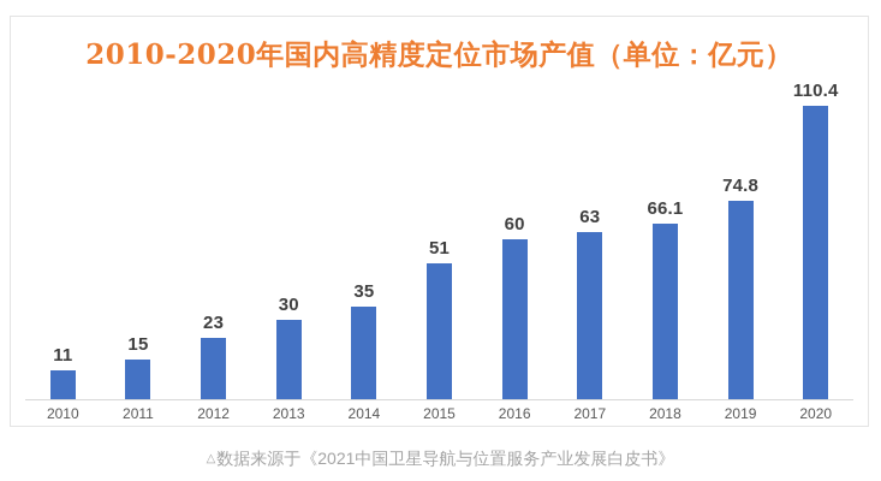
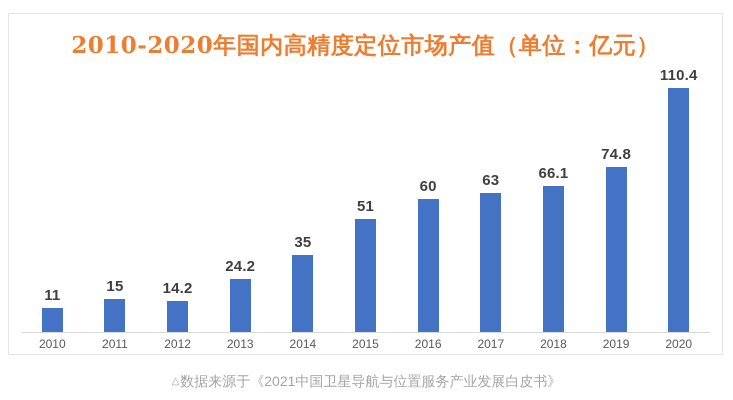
2012: 23 -> 14.2
2013: 30 -> 24.2
